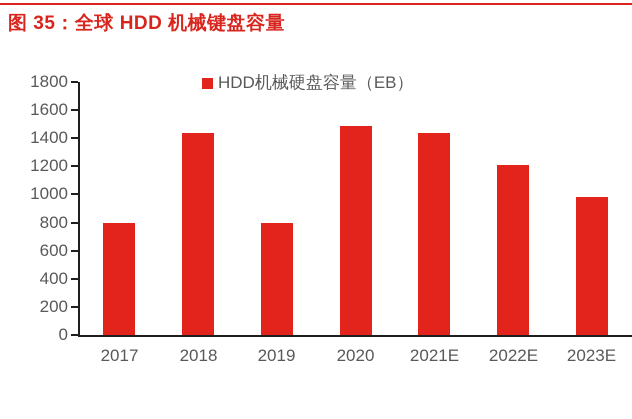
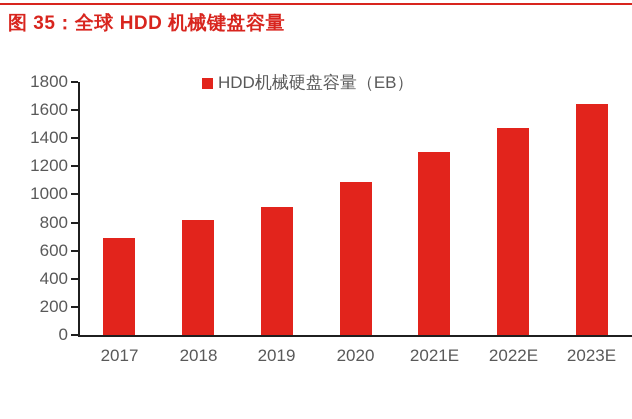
2017: 800 -> 690
2018: 1440 -> 820
2019: 800 -> 910
2020: 1490 -> 1090
2021E: 1440 -> 1300
2022E: 1210 -> 1480
2023E: 980 -> 1640
